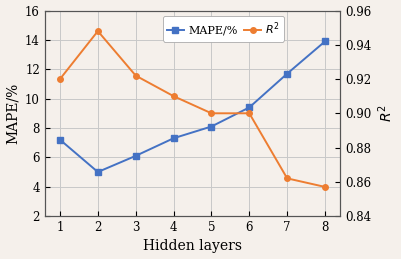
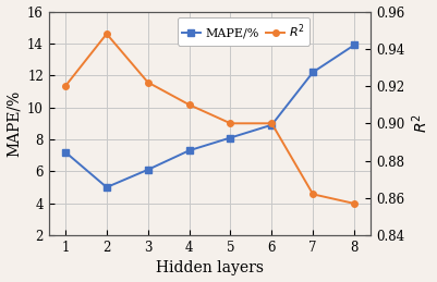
MAPE/%/6: 9.4 -> 8.9
MAPE/%/7: 11.7 -> 12.2
